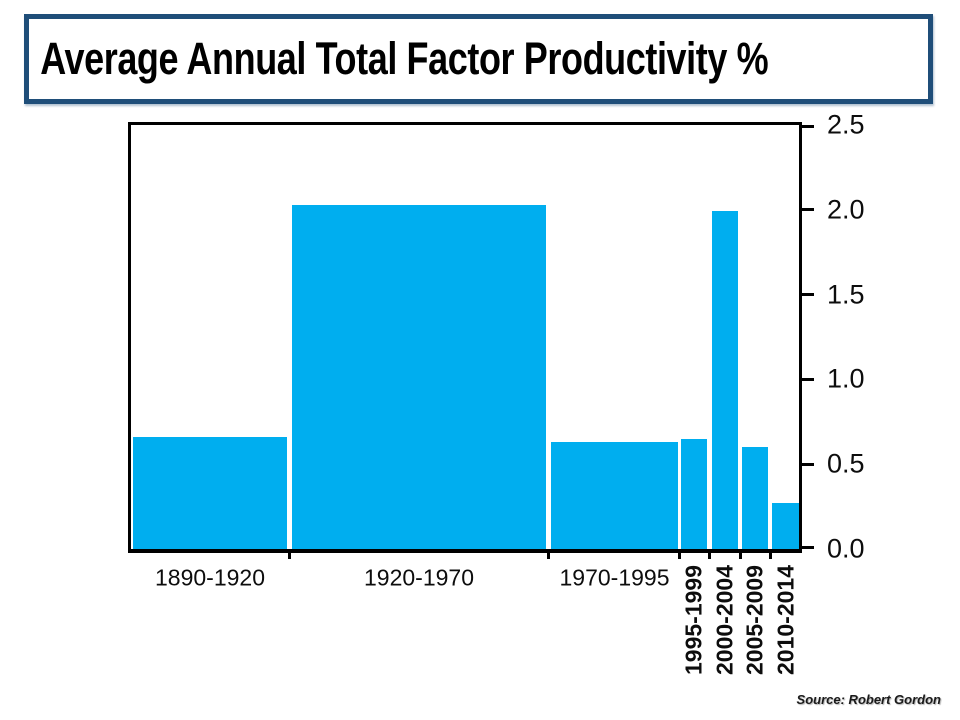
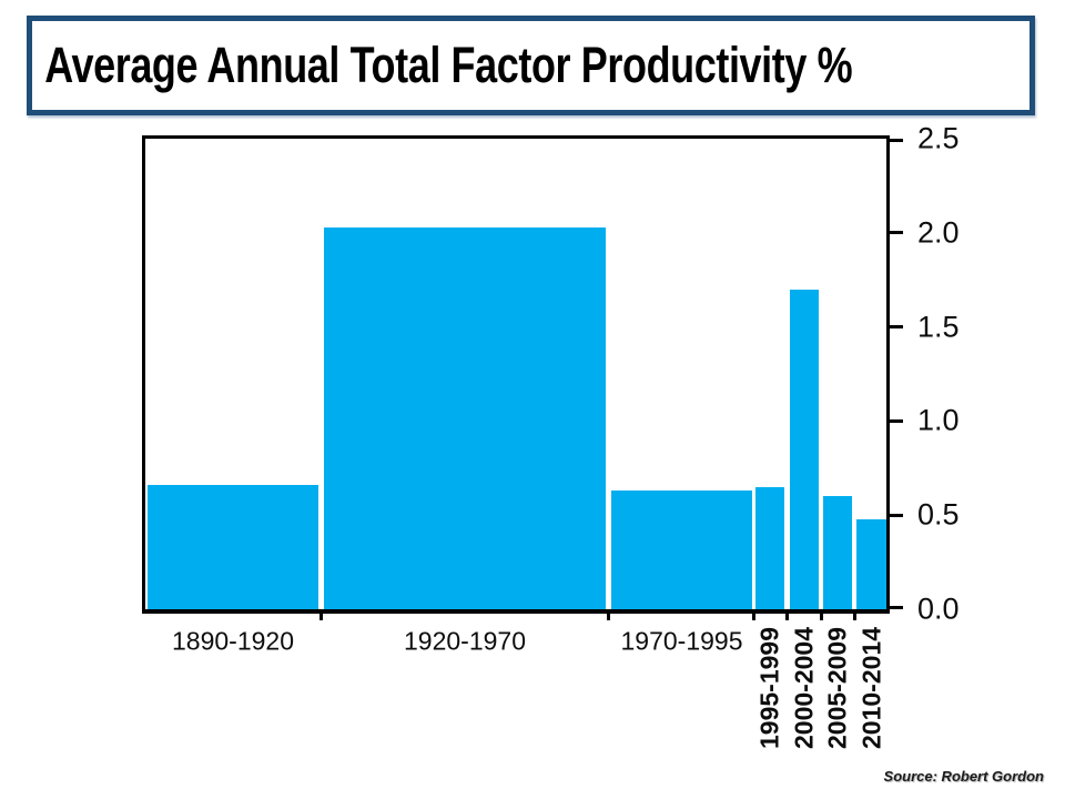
2000-2004: 1.99 -> 1.70
2010-2014: 0.27 -> 0.48
